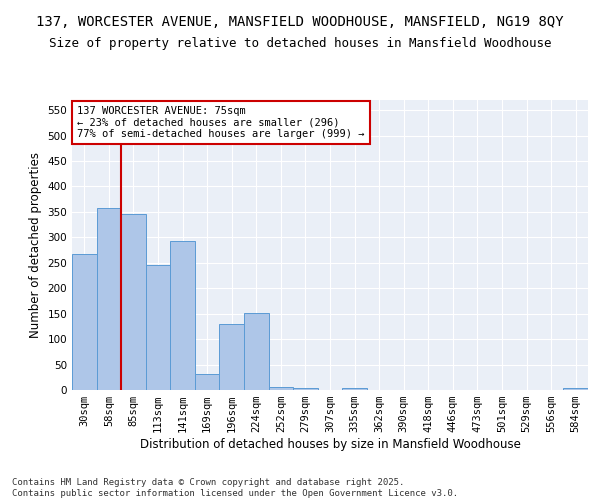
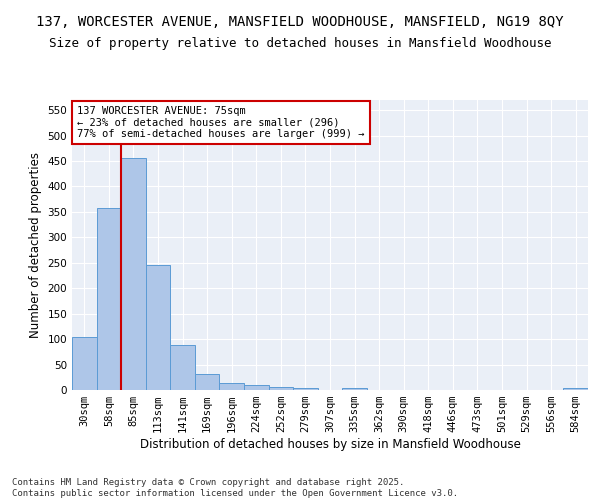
30sqm: 268 -> 105
85sqm: 346 -> 456
141sqm: 292 -> 89
196sqm: 130 -> 13
224sqm: 152 -> 9
